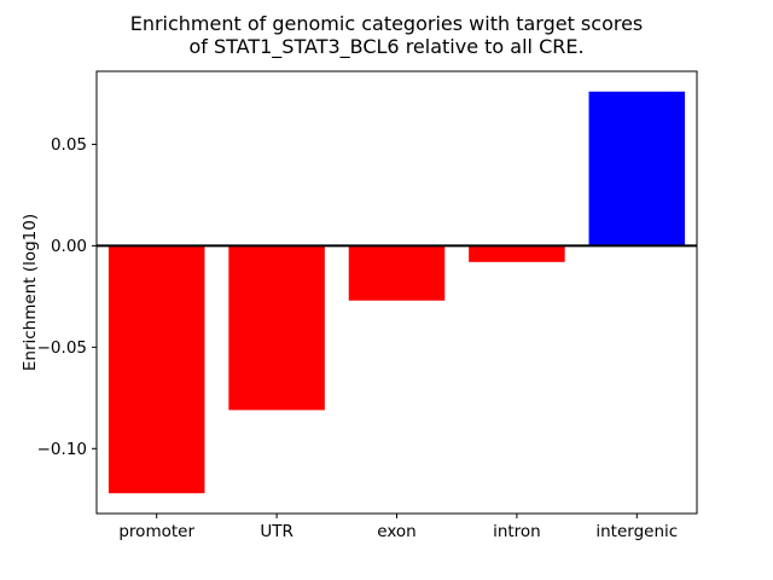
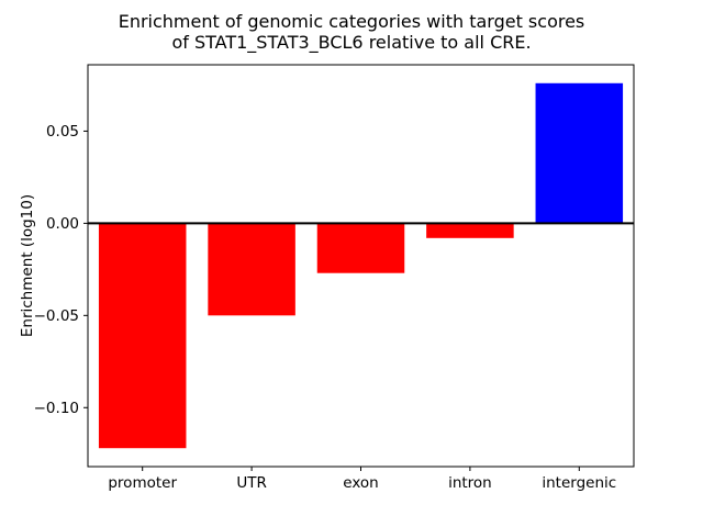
UTR: -0.081 -> -0.050
